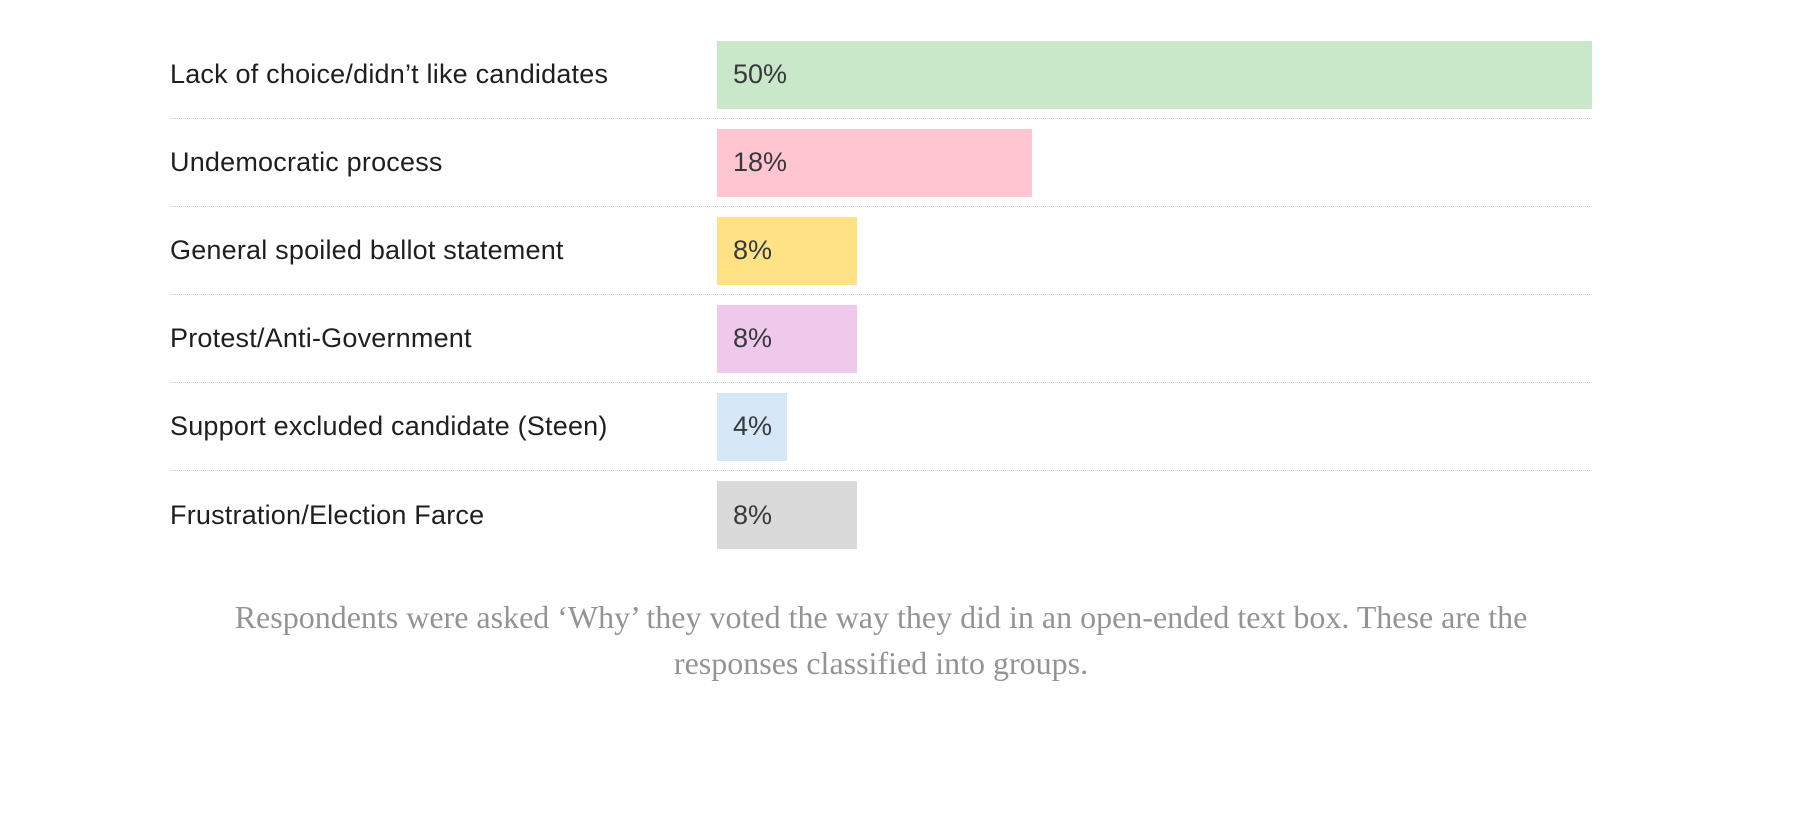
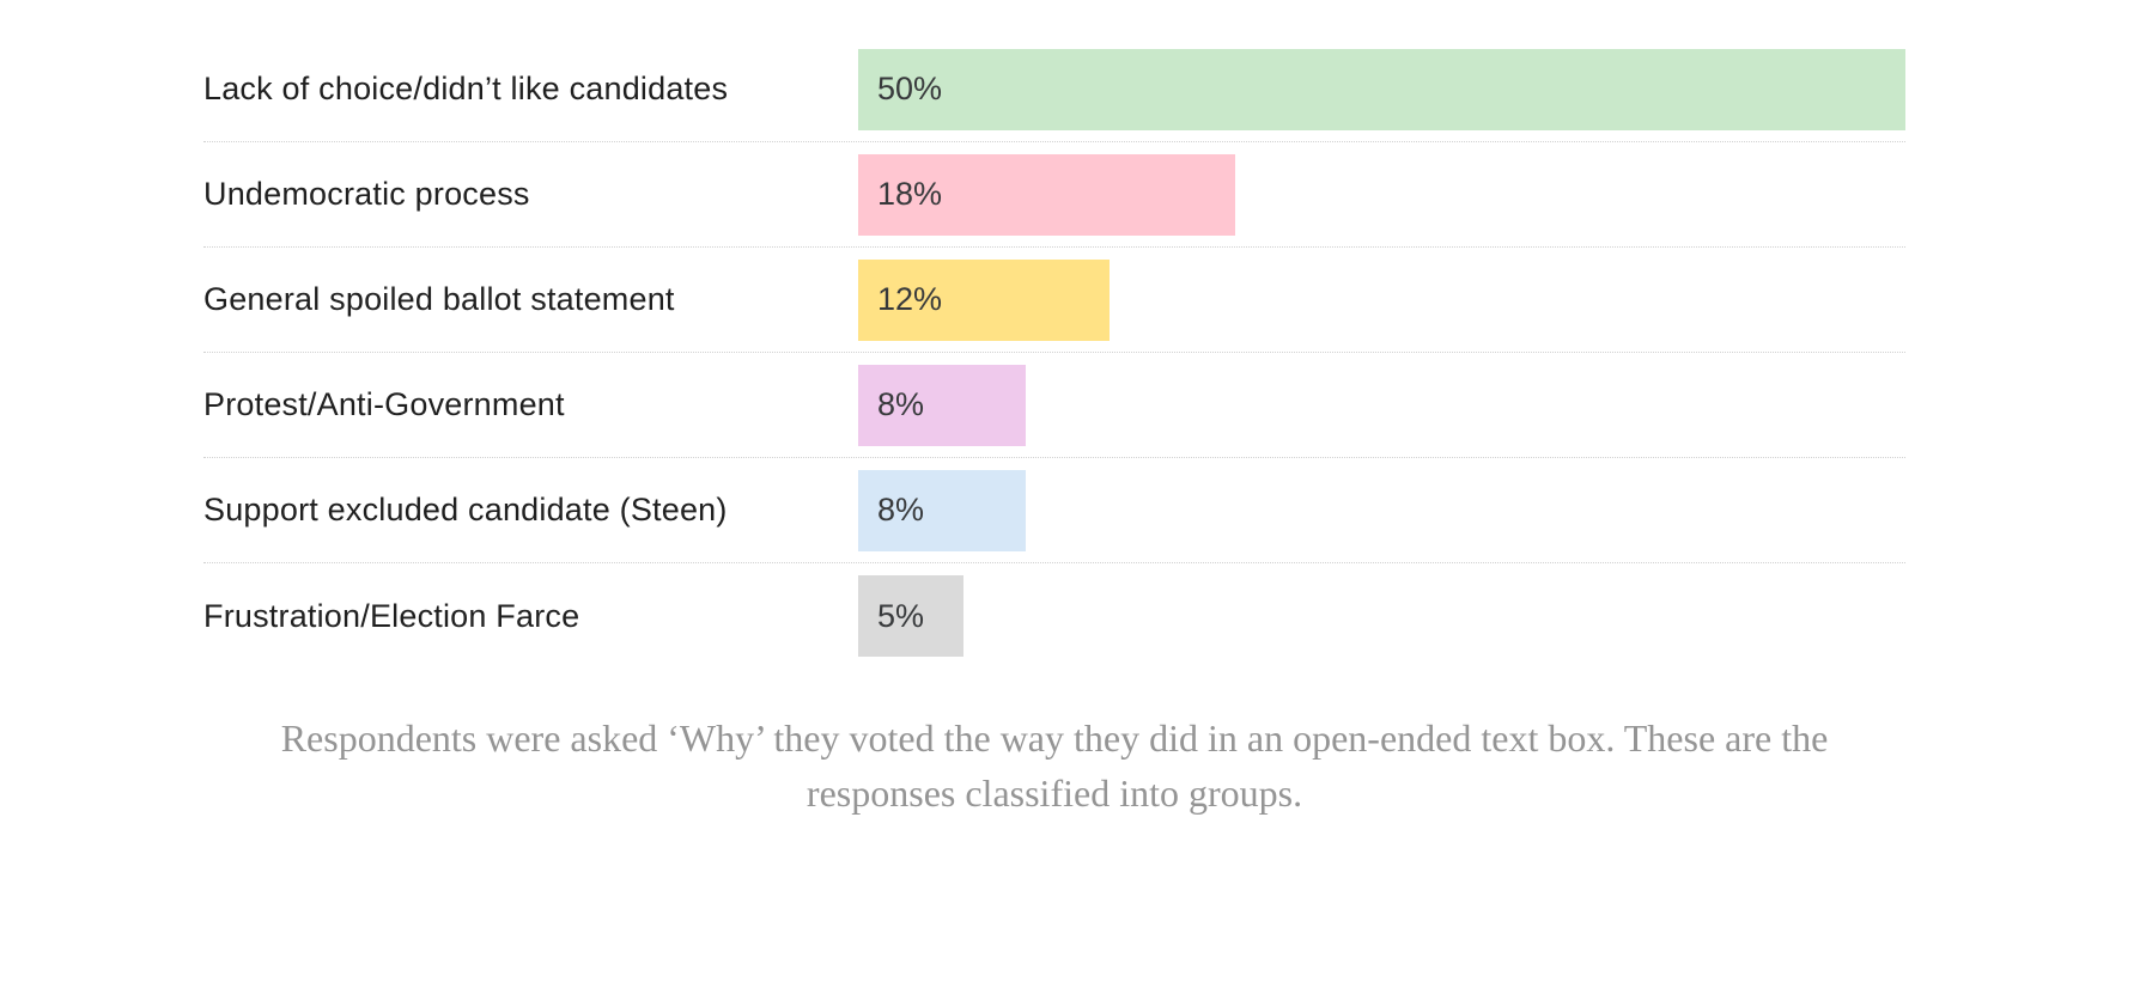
General spoiled ballot statement: 8% -> 12%
Support excluded candidate (Steen): 4% -> 8%
Frustration/Election Farce: 8% -> 5%
